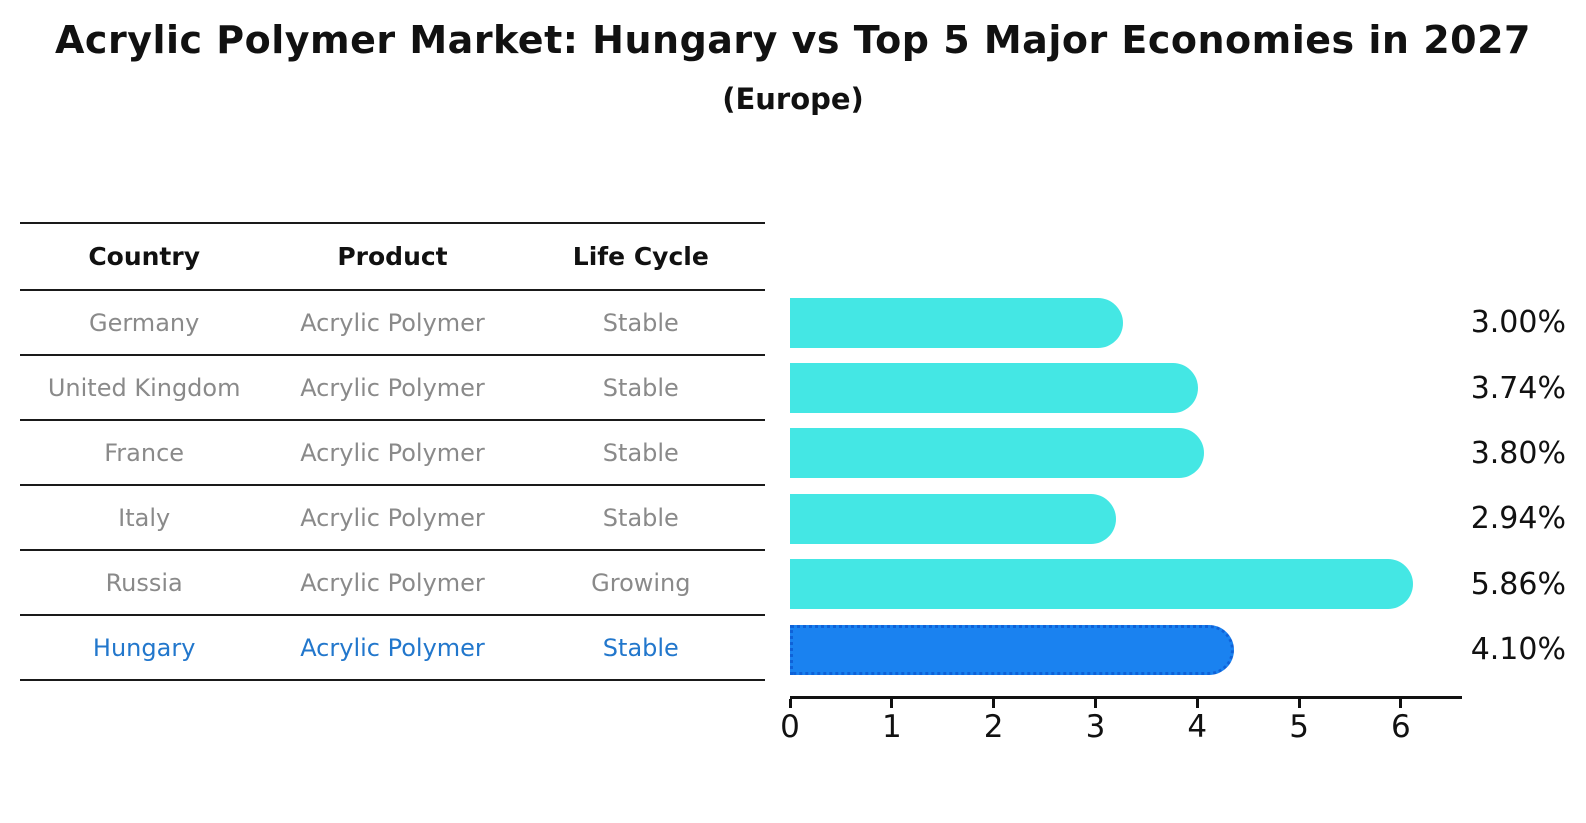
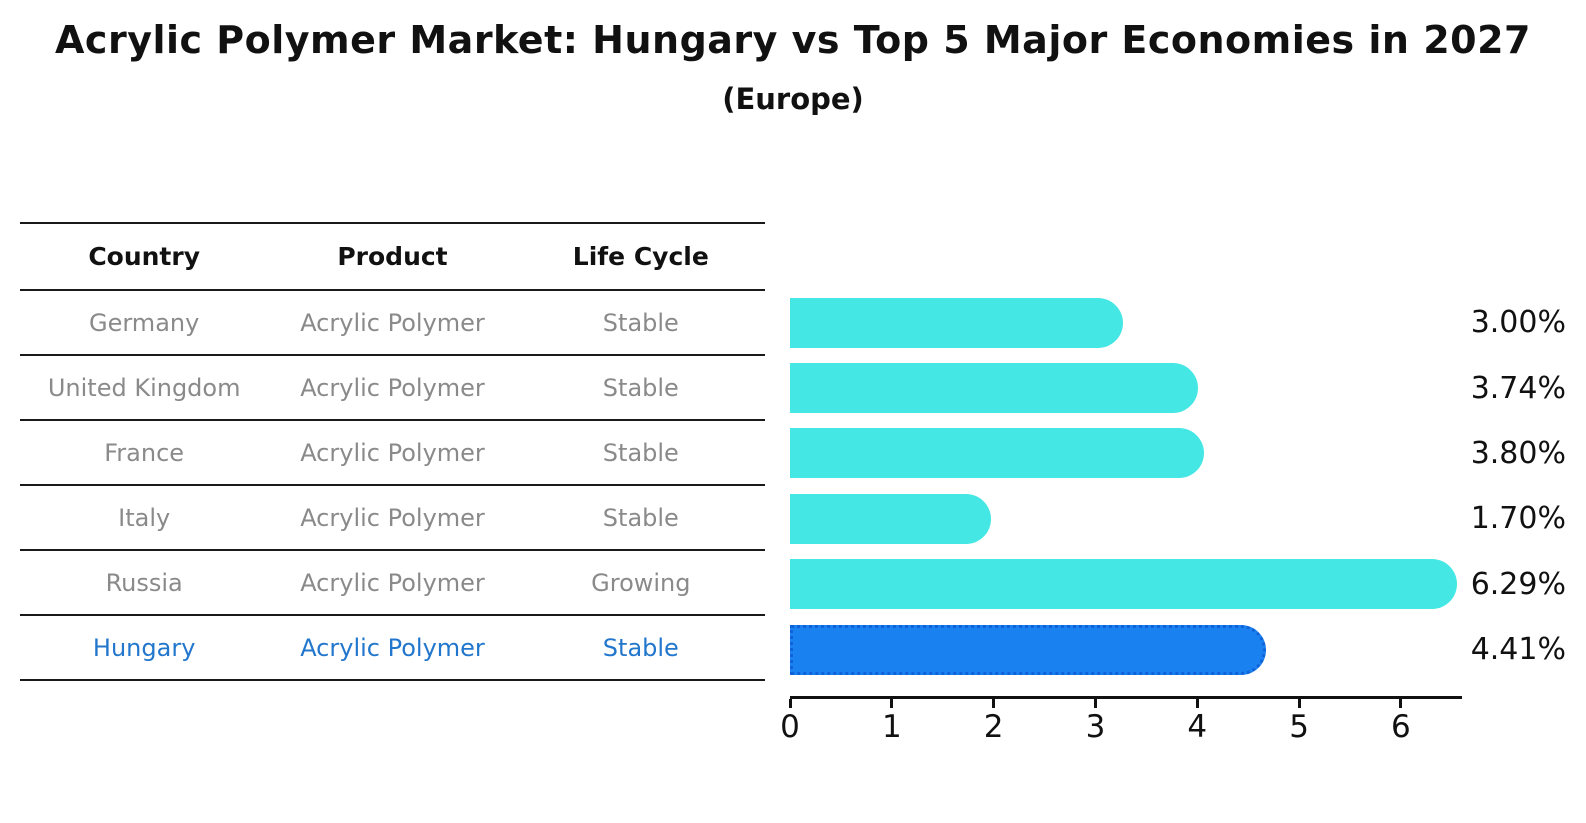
Italy: 2.94% -> 1.70%
Russia: 5.86% -> 6.29%
Hungary: 4.10% -> 4.41%
